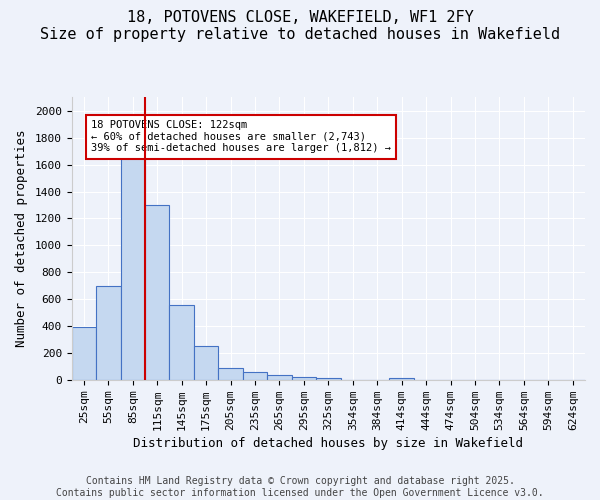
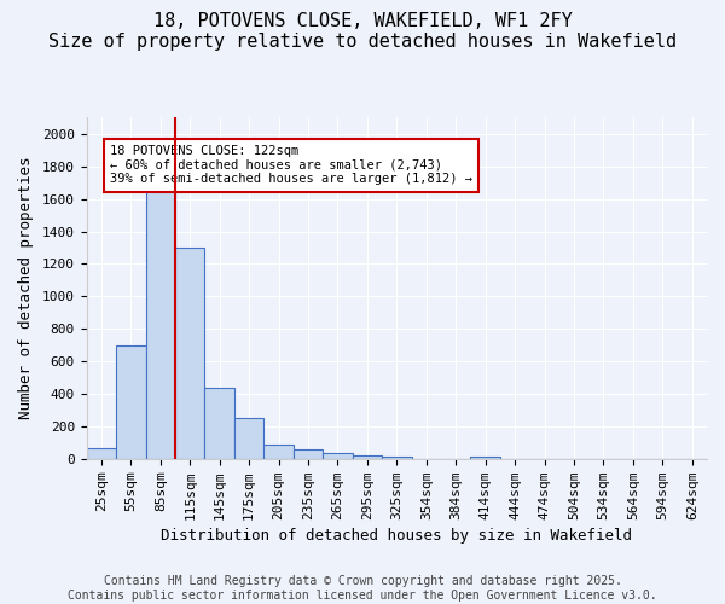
25sqm: 390 -> 60
145sqm: 560 -> 440
